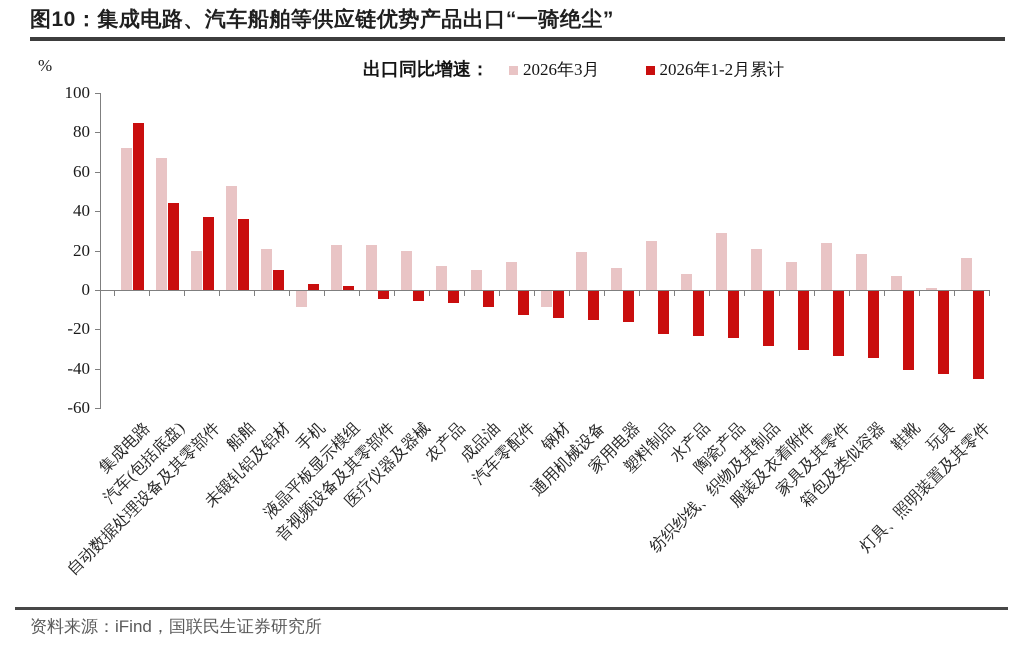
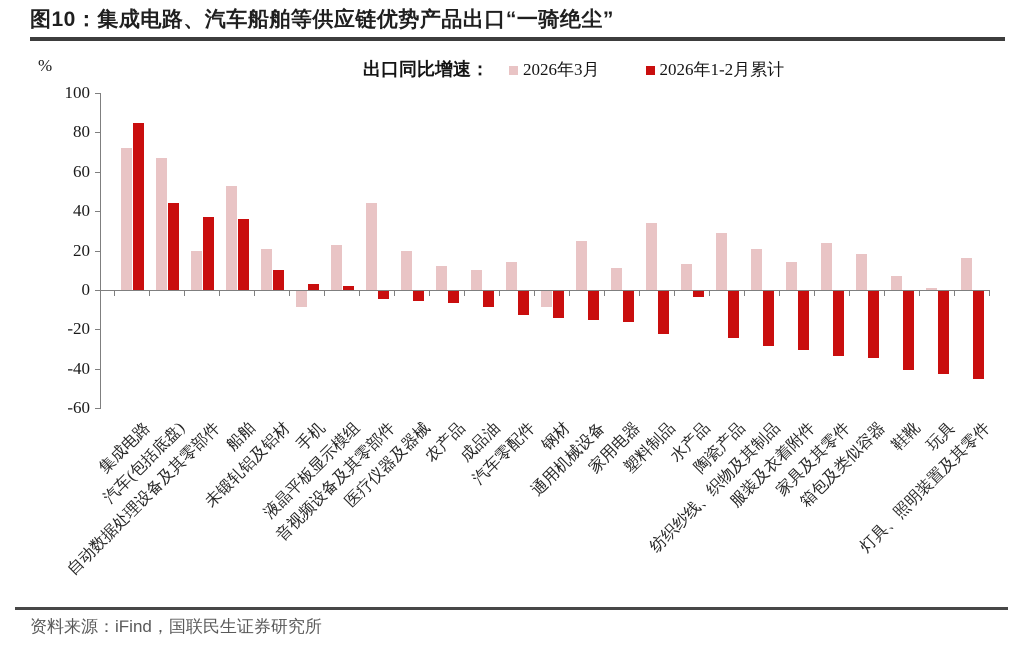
2026年3月/音视频设备及其零部件: 23 -> 44
2026年3月/通用机械设备: 19 -> 25
2026年3月/塑料制品: 25 -> 34
2026年3月/水产品: 8 -> 13
2026年1-2月累计/水产品: -23 -> -3
